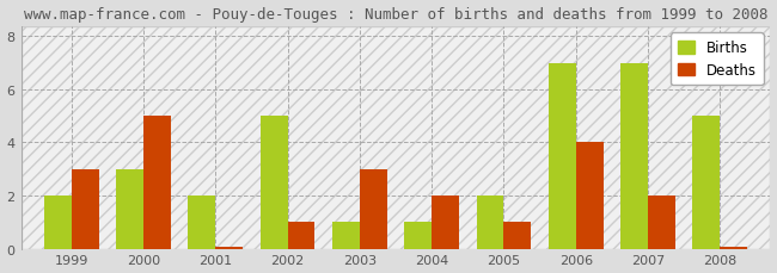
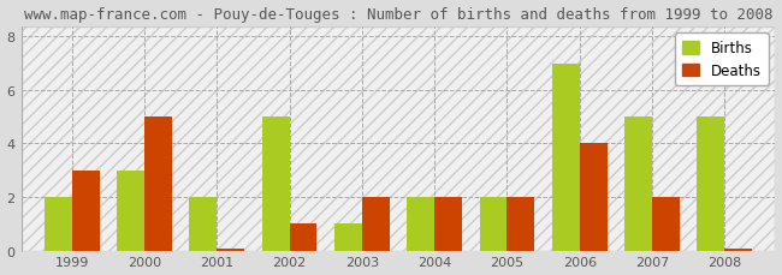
Deaths/2003: 3.00 -> 2.00
Births/2004: 1 -> 2
Deaths/2005: 1.00 -> 2.00
Births/2007: 7 -> 5
